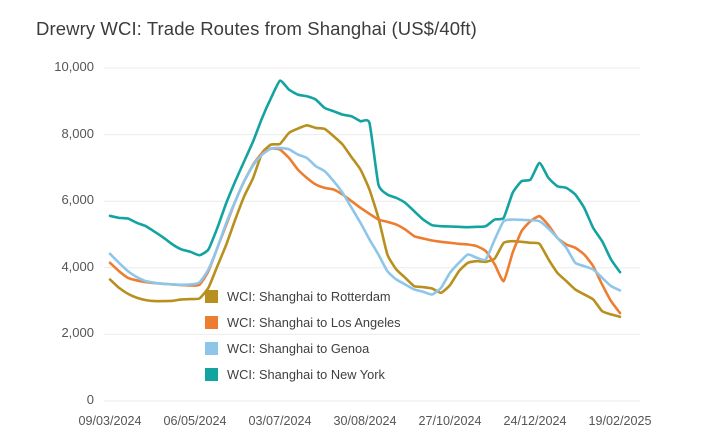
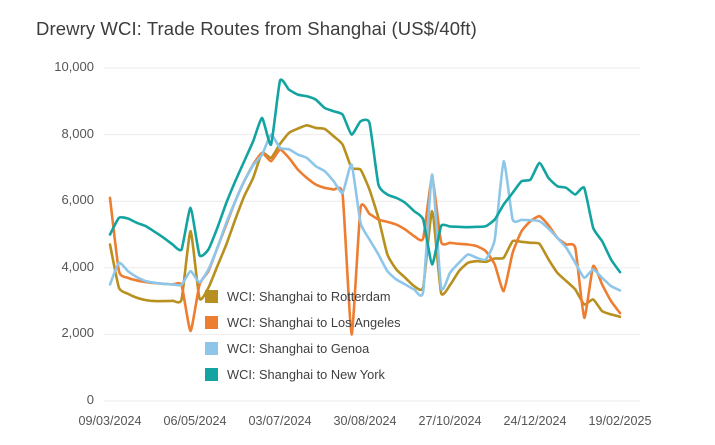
WCI: Shanghai to Rotterdam/09/03/2024: 3600 -> 4700
WCI: Shanghai to Los Angeles/09/03/2024: 4200 -> 6100
WCI: Shanghai to Genoa/09/03/2024: 4400 -> 3500
WCI: Shanghai to New York/09/03/2024: 5600 -> 5000
WCI: Shanghai to Rotterdam/06/05/2024: 3100 -> 5100
WCI: Shanghai to Los Angeles/06/05/2024: 3500 -> 2100
WCI: Shanghai to Genoa/06/05/2024: 3500 -> 3900
WCI: Shanghai to New York/06/05/2024: 4500 -> 5800
WCI: Shanghai to Rotterdam/03/07/2024: 7700 -> 7300
WCI: Shanghai to Los Angeles/03/07/2024: 7600 -> 7200
WCI: Shanghai to Genoa/03/07/2024: 7600 -> 8000
WCI: Shanghai to New York/03/07/2024: 9100 -> 7700
WCI: Shanghai to Rotterdam/30/08/2024: 7300 -> 7000
WCI: Shanghai to Los Angeles/30/08/2024: 6000 -> 2000
WCI: Shanghai to Genoa/30/08/2024: 5800 -> 7100
WCI: Shanghai to New York/30/08/2024: 8600 -> 8000
WCI: Shanghai to Rotterdam/27/10/2024: 3400 -> 5700
WCI: Shanghai to Los Angeles/27/10/2024: 4800 -> 6700
WCI: Shanghai to Genoa/27/10/2024: 3200 -> 6800
WCI: Shanghai to New York/27/10/2024: 5300 -> 4100
WCI: Shanghai to Rotterdam/24/12/2024: 4800 -> 4300
WCI: Shanghai to Los Angeles/24/12/2024: 3600 -> 3300
WCI: Shanghai to Genoa/24/12/2024: 5400 -> 7200
WCI: Shanghai to New York/24/12/2024: 5500 -> 5900
WCI: Shanghai to Rotterdam/19/02/2025: 3200 -> 2900
WCI: Shanghai to Los Angeles/19/02/2025: 4400 -> 2500
WCI: Shanghai to Genoa/19/02/2025: 4000 -> 3700
WCI: Shanghai to New York/19/02/2025: 5800 -> 6400
